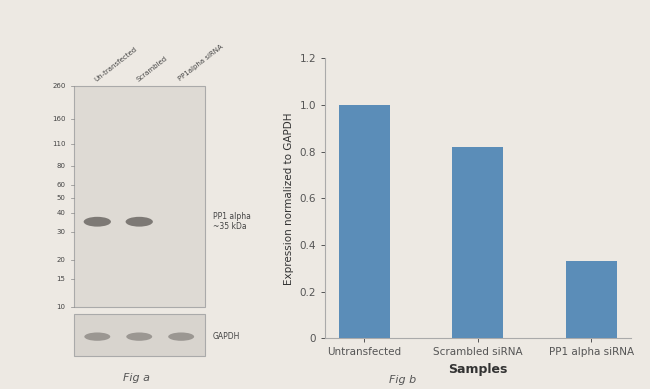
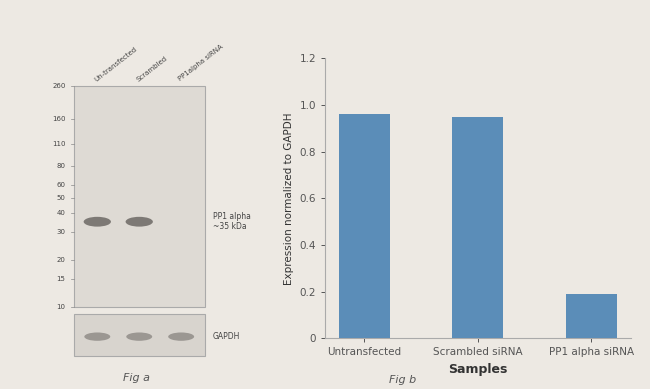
Untransfected: 1.00 -> 0.96
Scrambled siRNA: 0.82 -> 0.95
PP1 alpha siRNA: 0.33 -> 0.19
